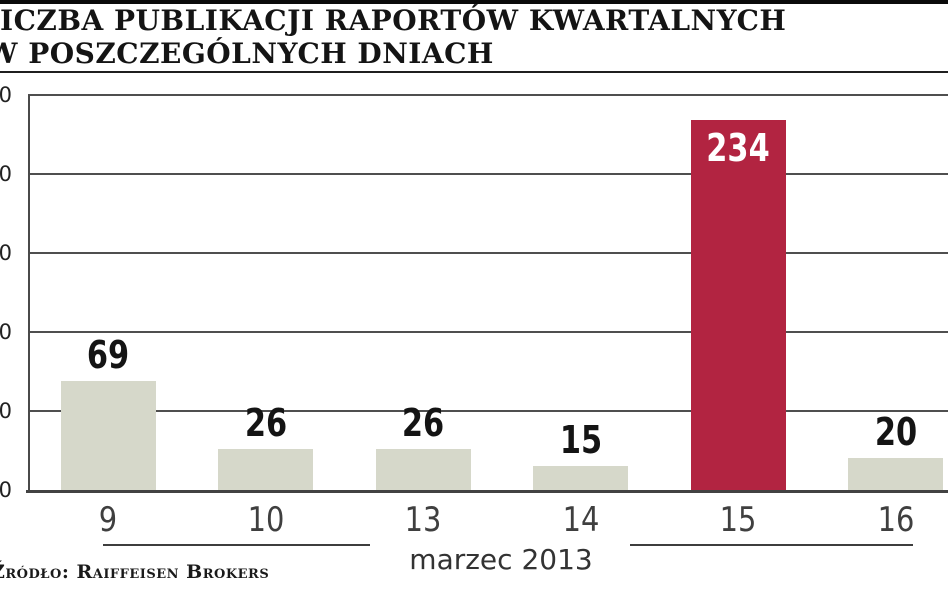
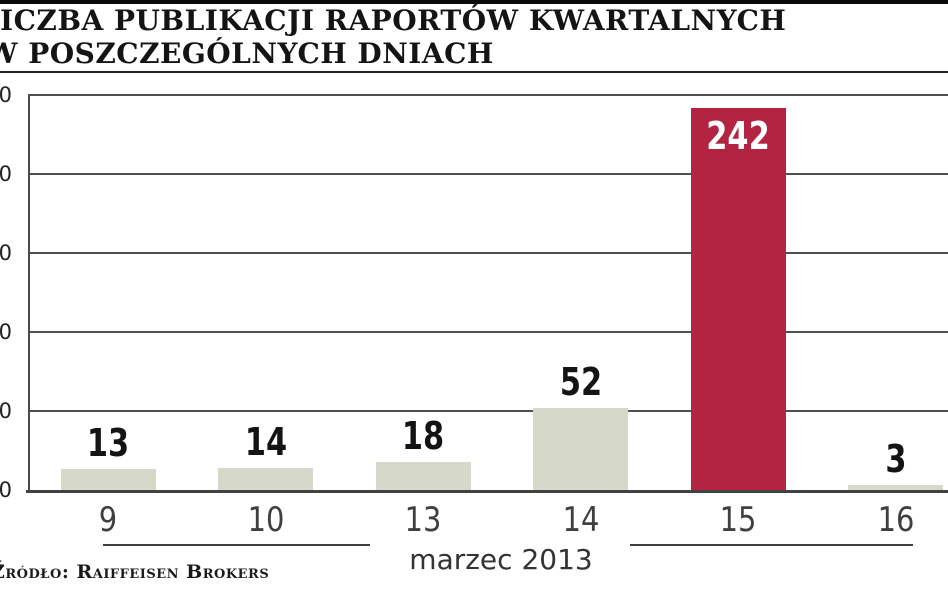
9: 69 -> 13
10: 26 -> 14
13: 26 -> 18
14: 15 -> 52
15: 234 -> 242
16: 20 -> 3
